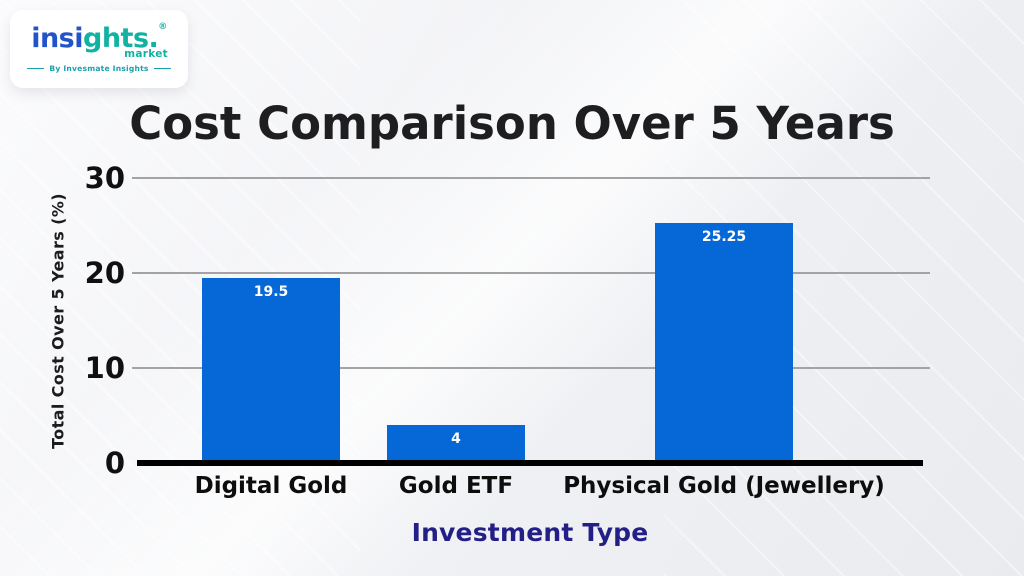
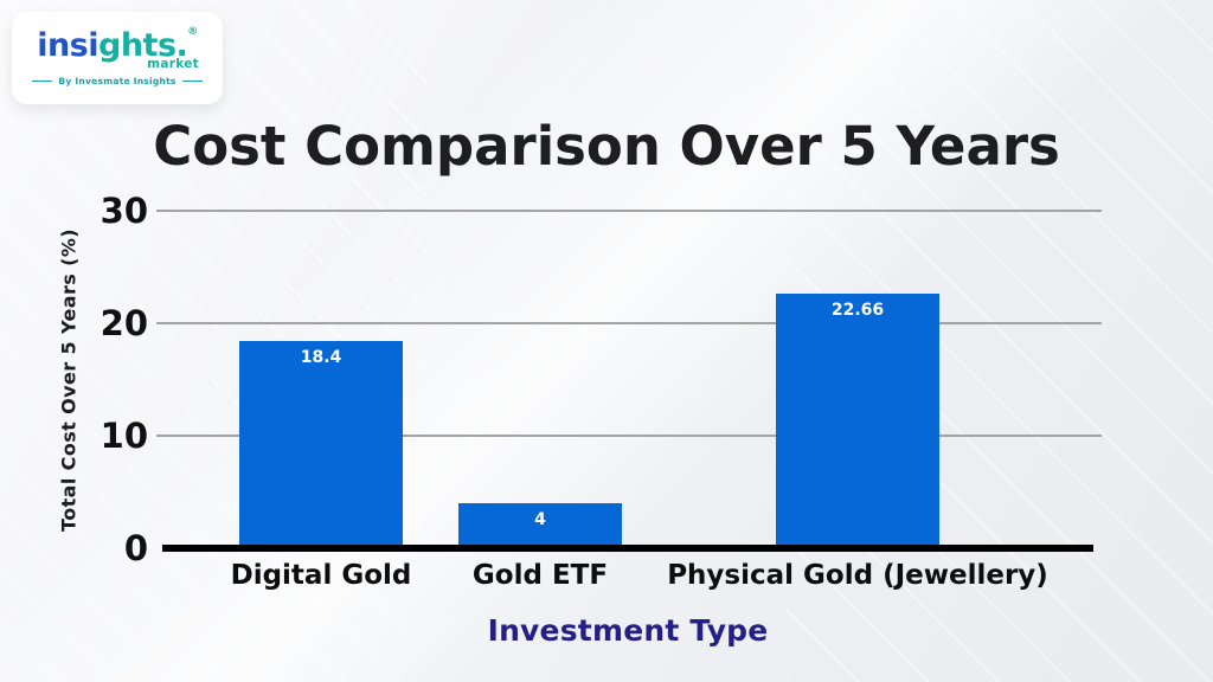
Digital Gold: 19.5 -> 18.4
Physical Gold (Jewellery): 25.25 -> 22.66
